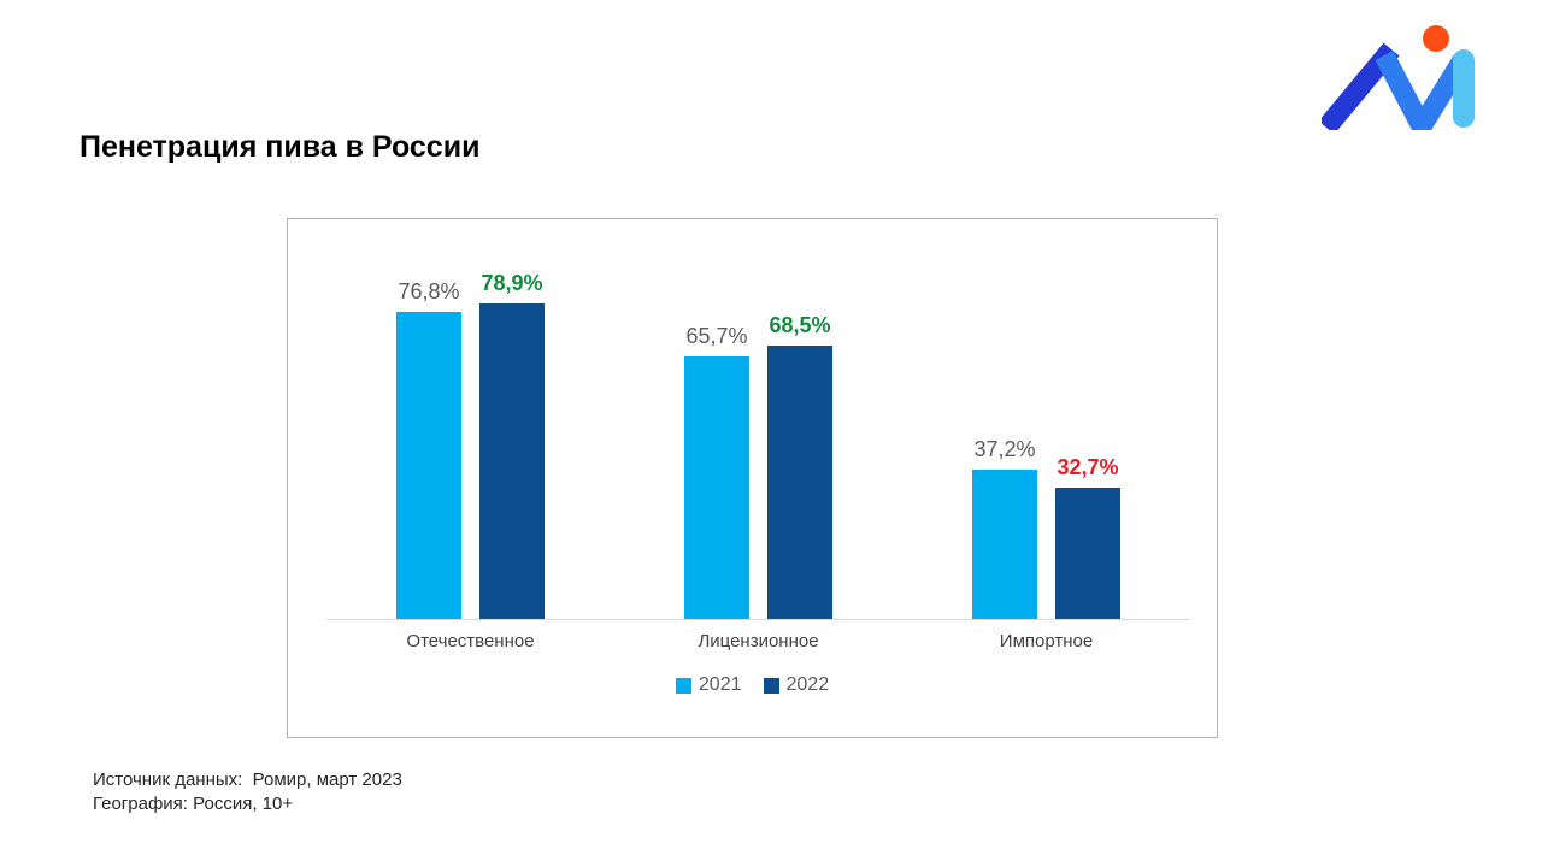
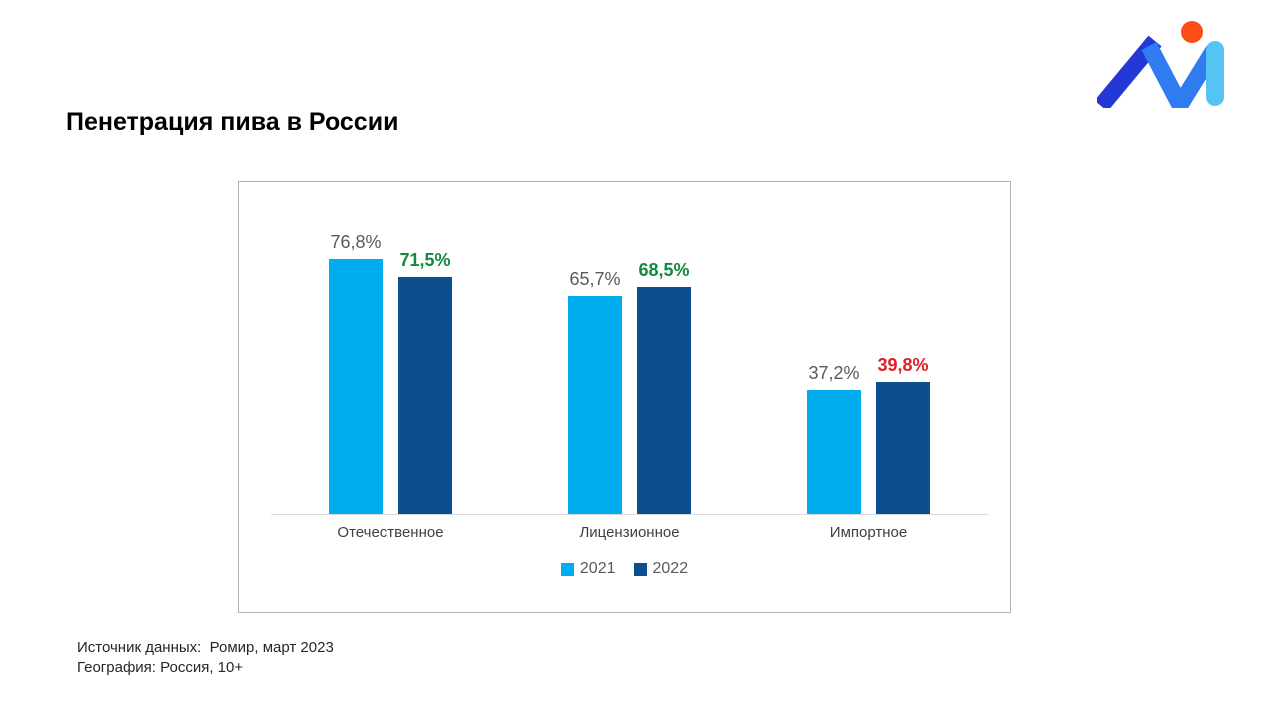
2022/Отечественное: 78,9% -> 71,5%
2022/Импортное: 32,7% -> 39,8%
